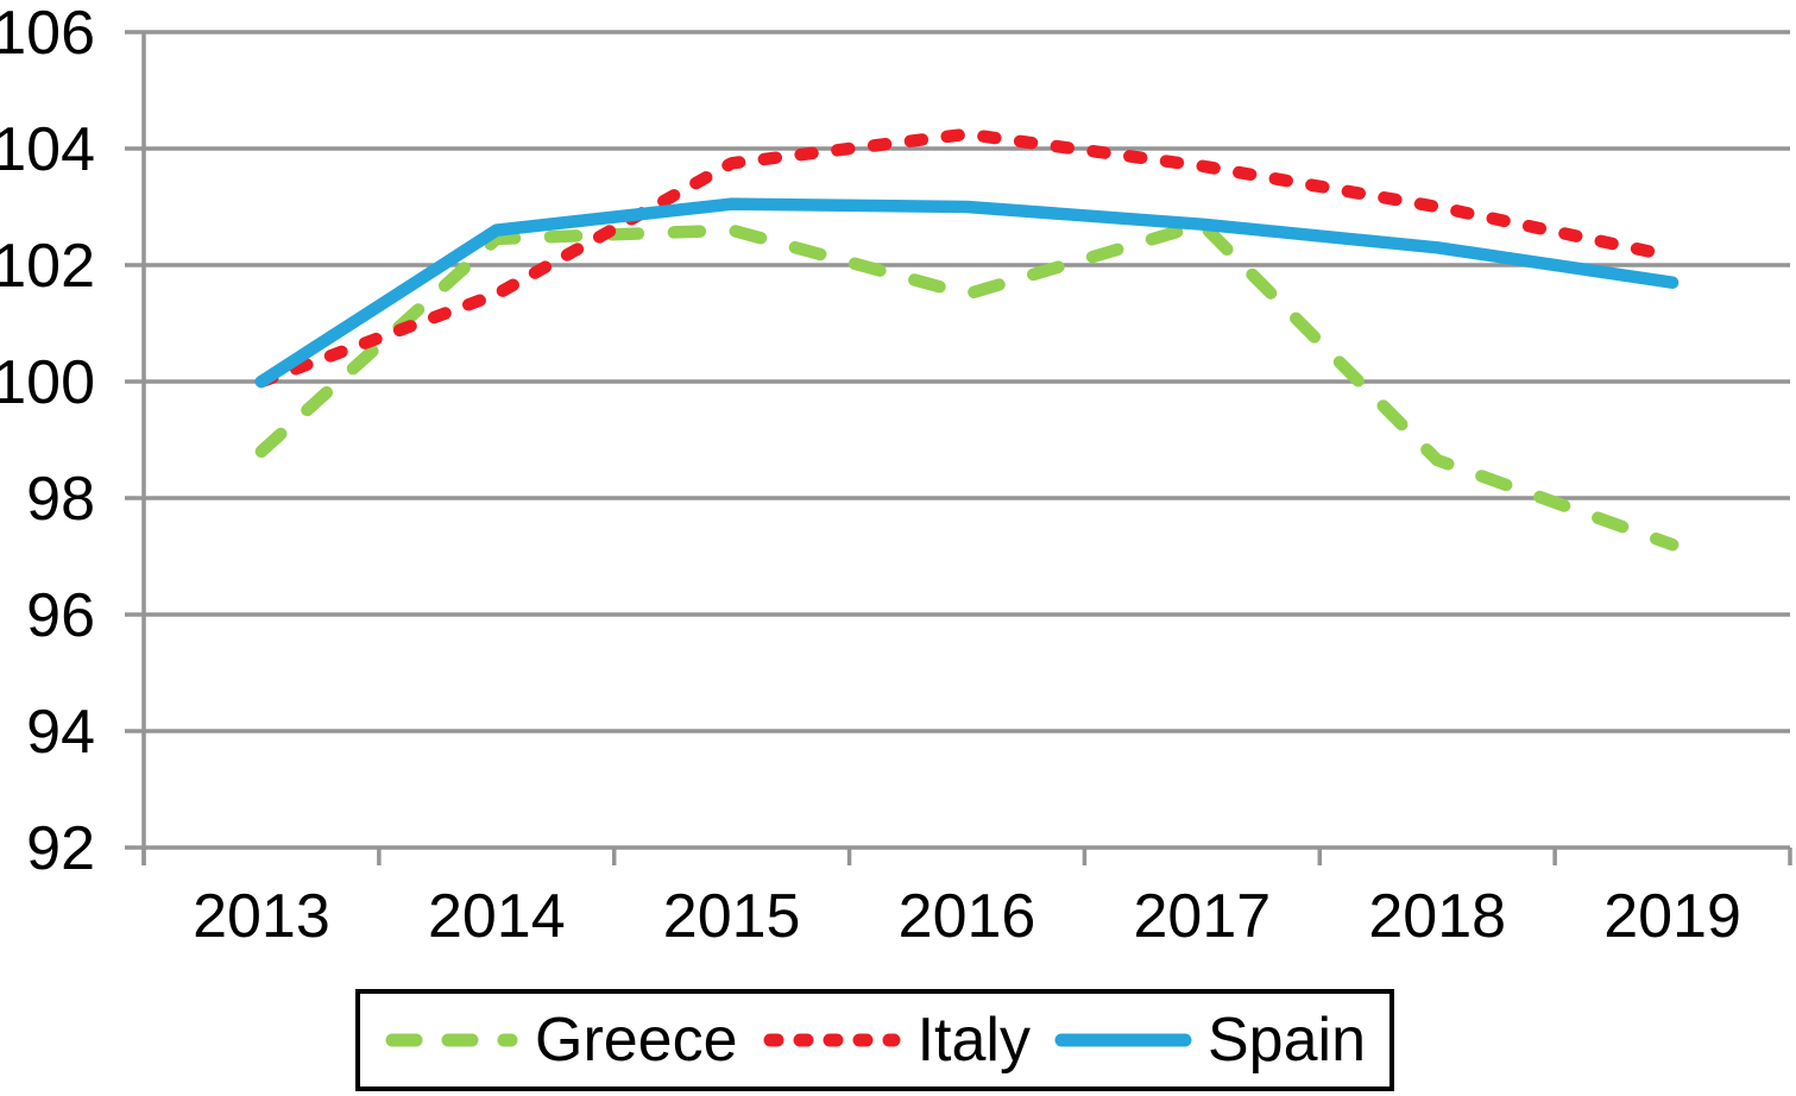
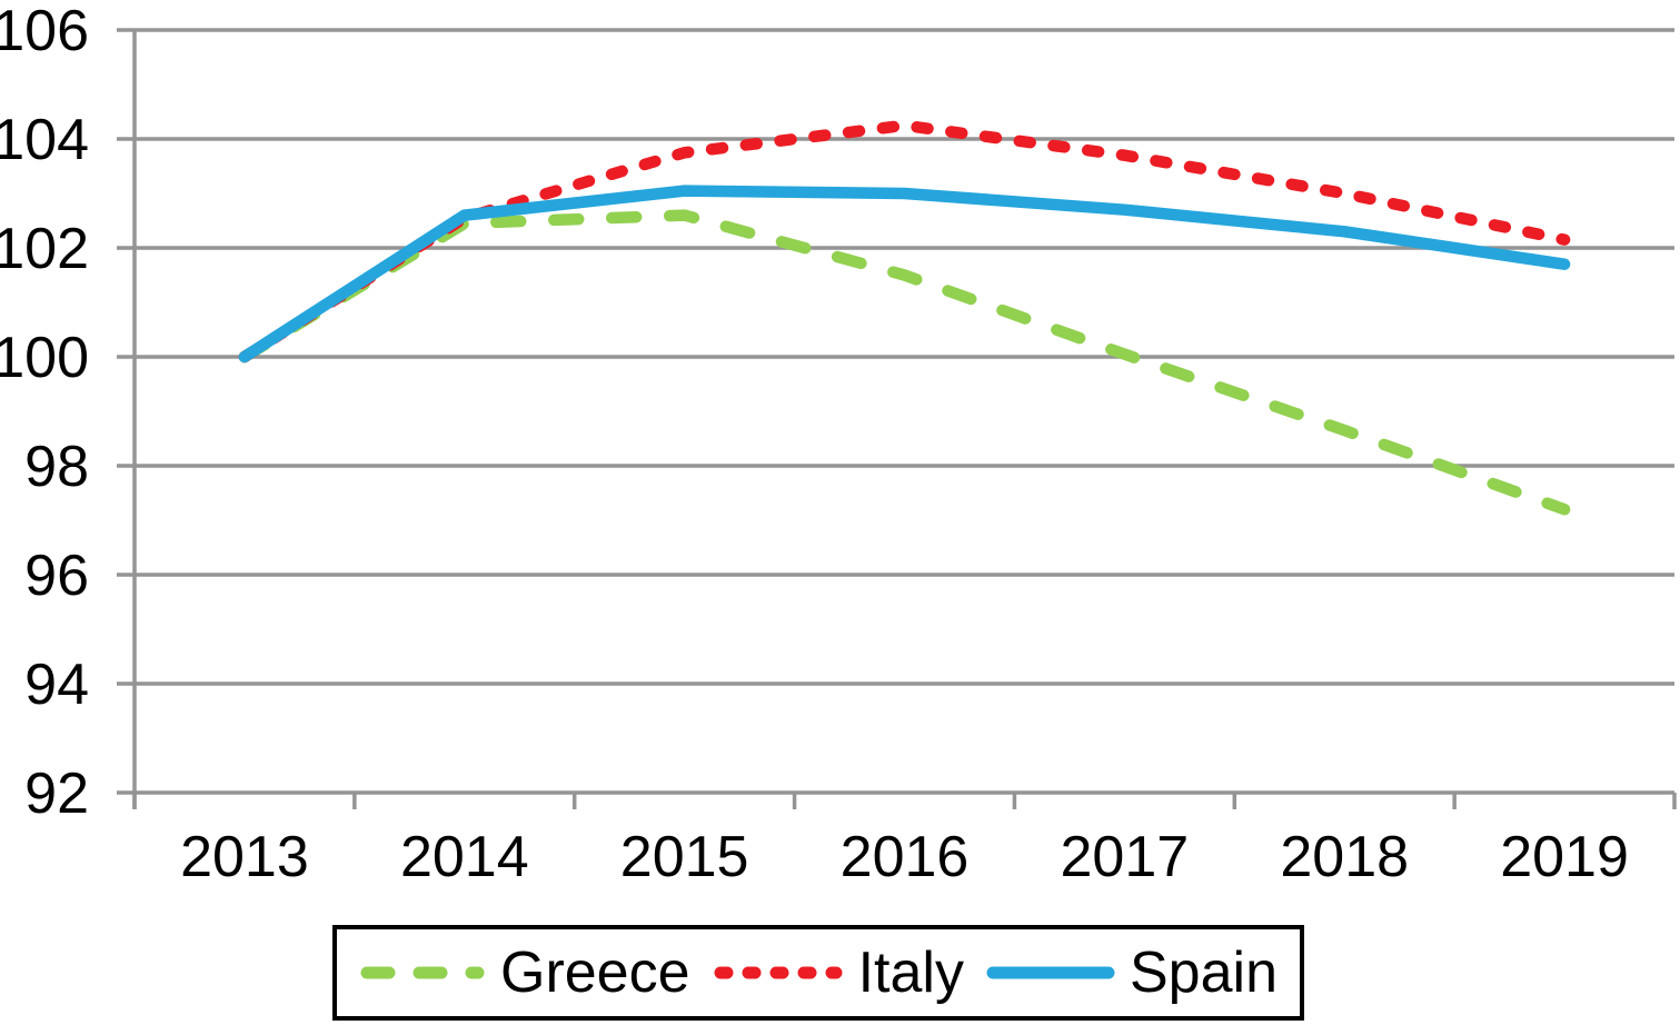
Greece/2013: 98.8 -> 100.0
Italy/2014: 101.5 -> 102.5
Greece/2017: 102.7 -> 100.0
